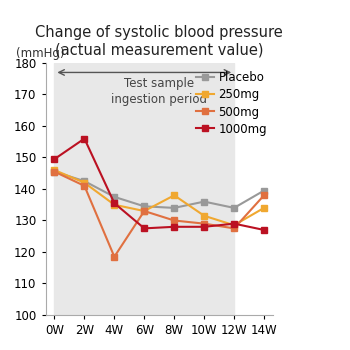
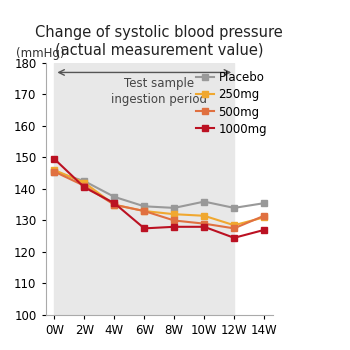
1000mg/2W: 156.0 -> 140.5
500mg/4W: 118.5 -> 135.0
250mg/8W: 138.0 -> 132.0
1000mg/12W: 129.0 -> 124.5
Placebo/14W: 139.5 -> 135.5
250mg/14W: 134.0 -> 131.0
500mg/14W: 138.0 -> 131.5
